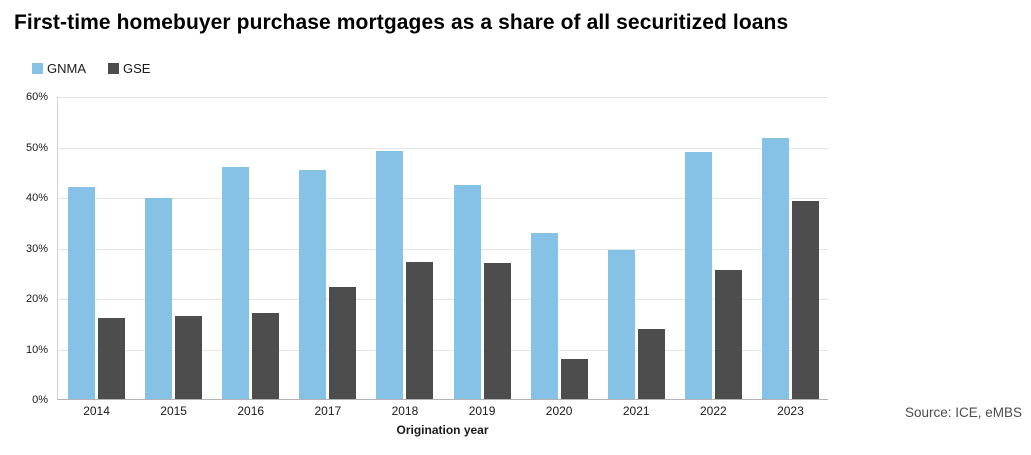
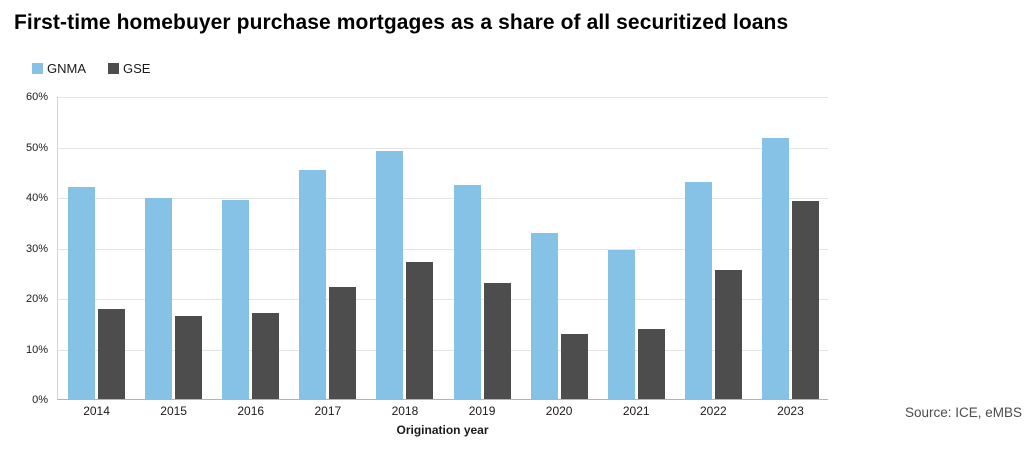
GSE/2014: 16% -> 18%
GNMA/2016: 46% -> 40%
GSE/2019: 27% -> 23%
GSE/2020: 8% -> 13%
GNMA/2022: 49% -> 43%
